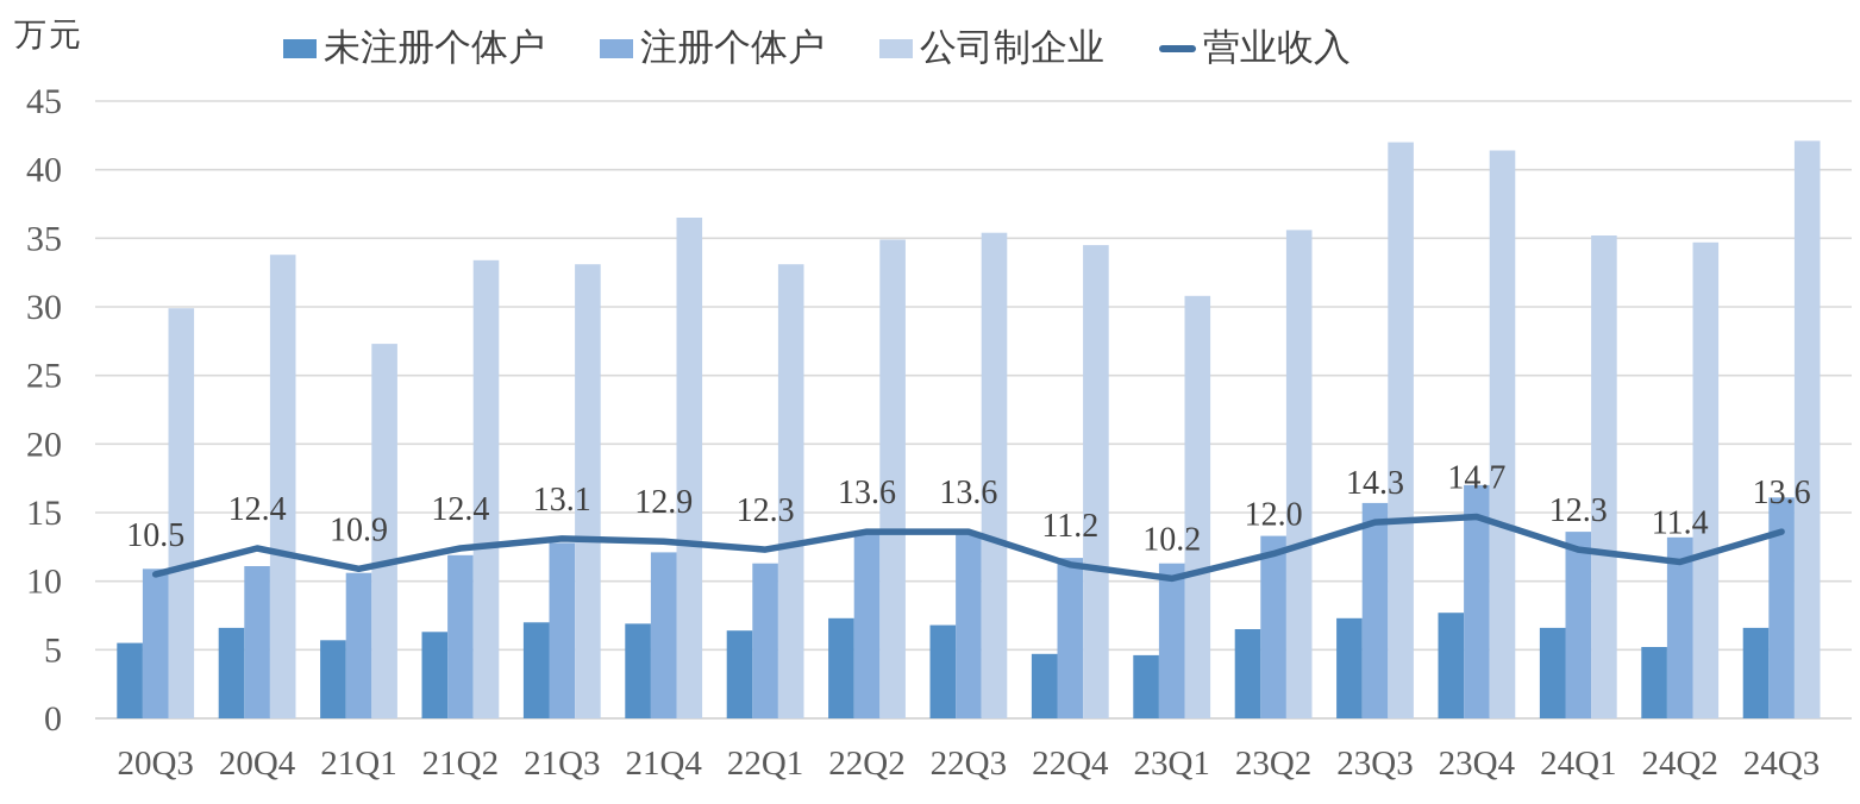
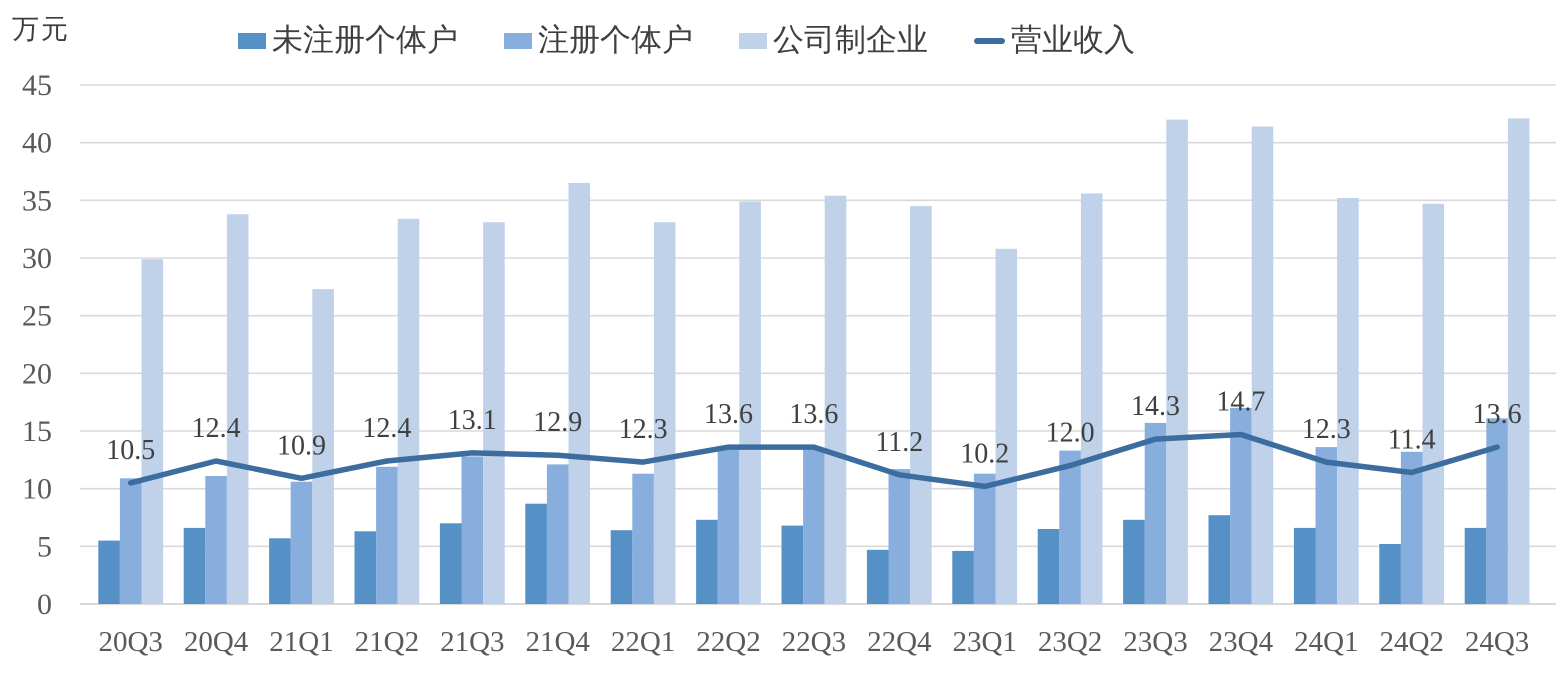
未注册个体户/21Q4: 6.9 -> 8.7
